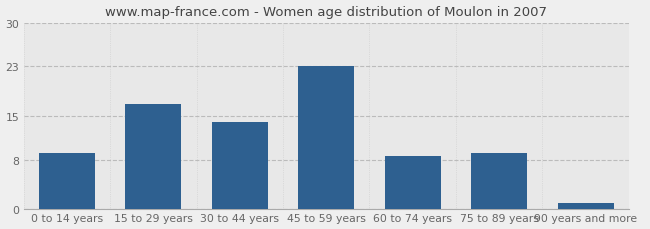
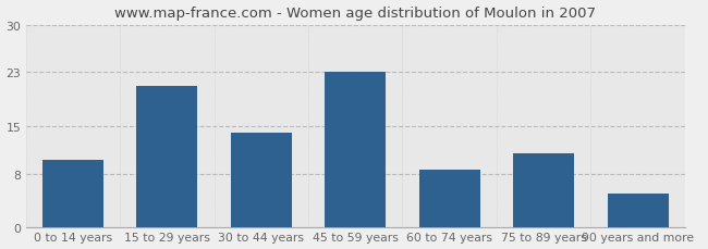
0 to 14 years: 9.0 -> 10.0
15 to 29 years: 17.0 -> 21.0
75 to 89 years: 9.0 -> 11.0
90 years and more: 1.0 -> 5.0
